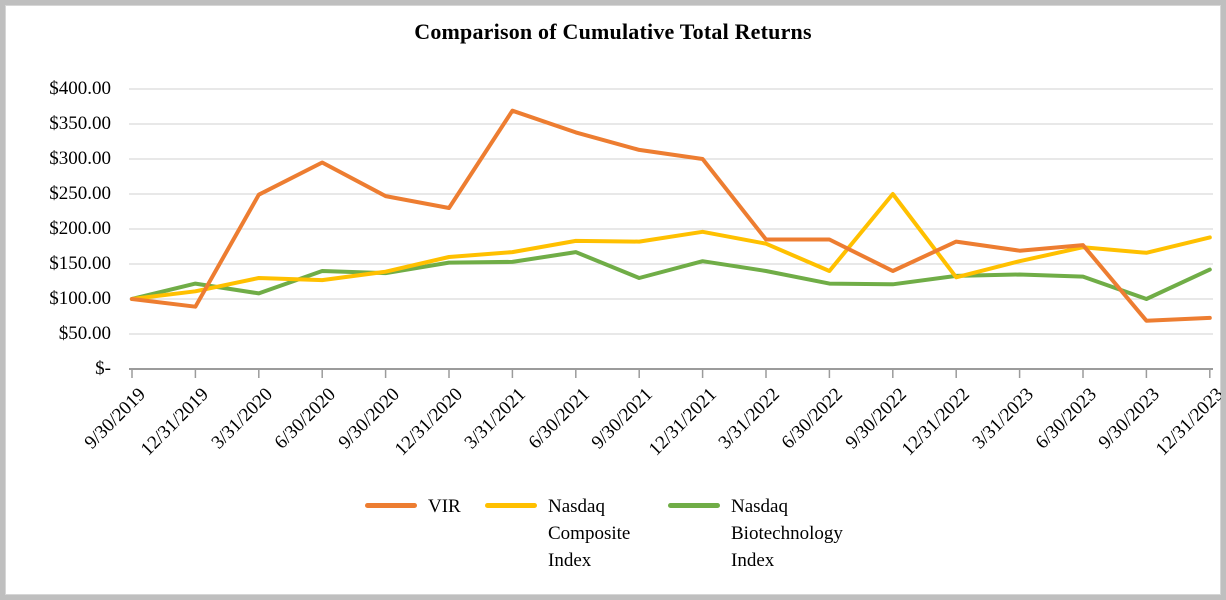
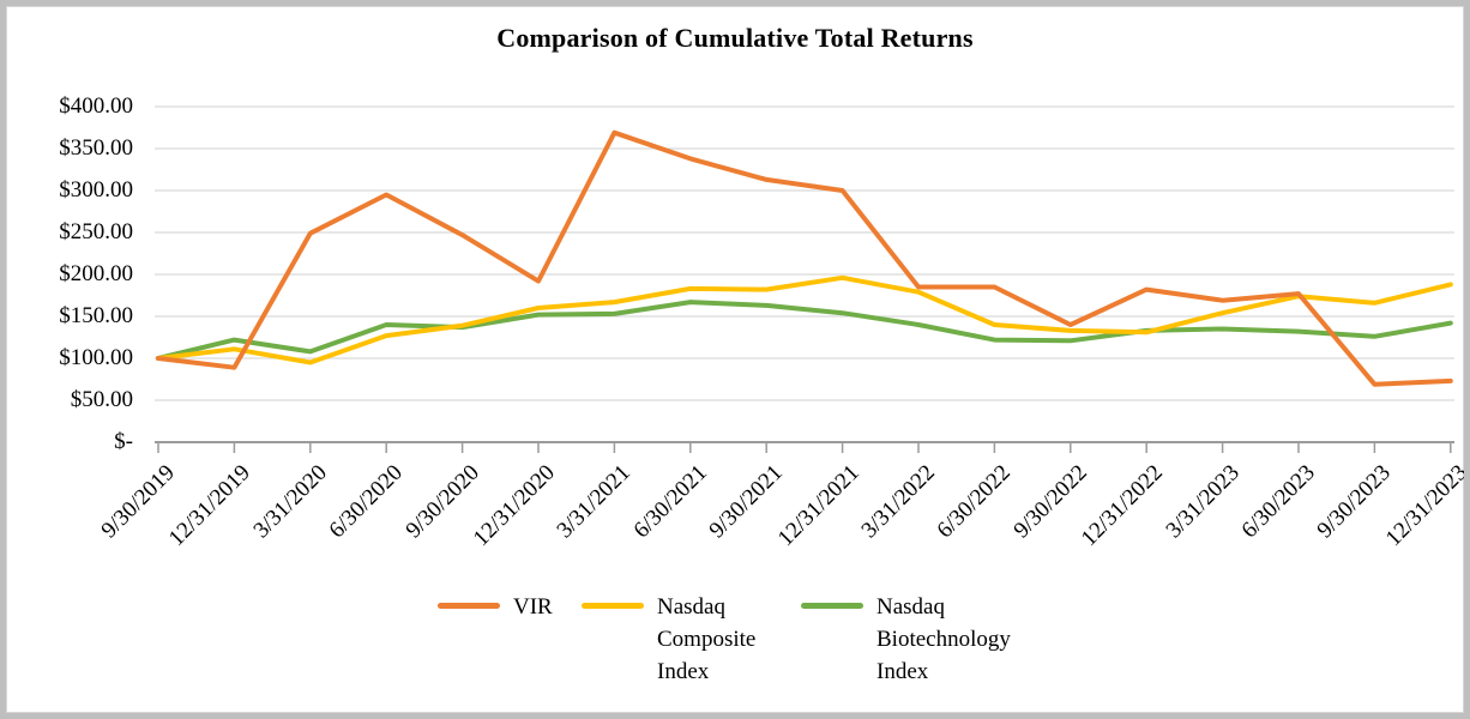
Nasdaq Composite Index/3/31/2020: $130 -> $100
VIR/12/31/2020: $230 -> $190
Nasdaq Biotechnology Index/9/30/2021: $130 -> $160
Nasdaq Composite Index/9/30/2022: $250 -> $130
Nasdaq Biotechnology Index/9/30/2023: $100 -> $130
